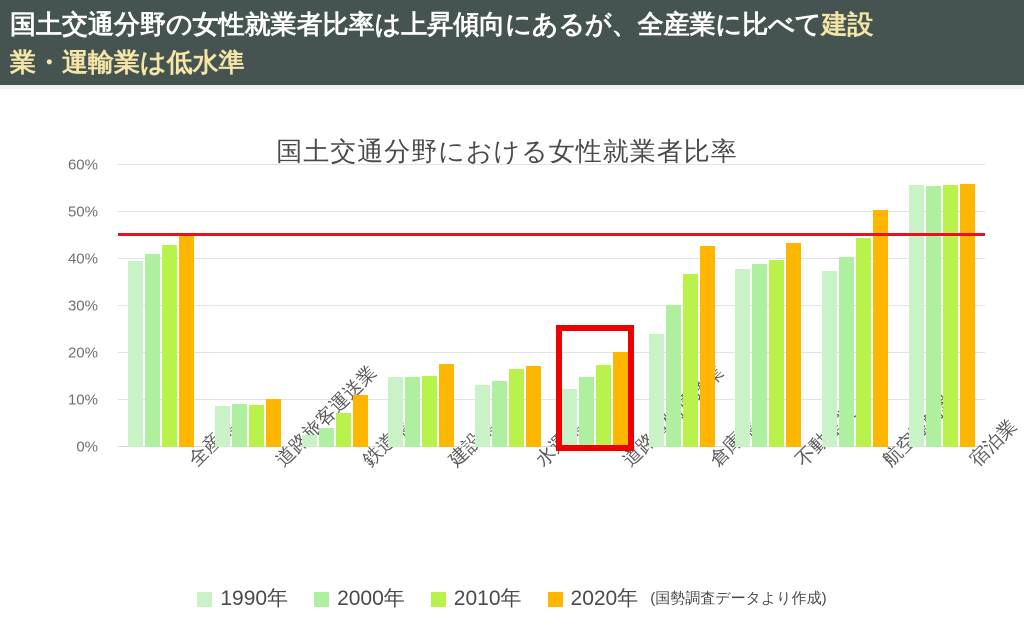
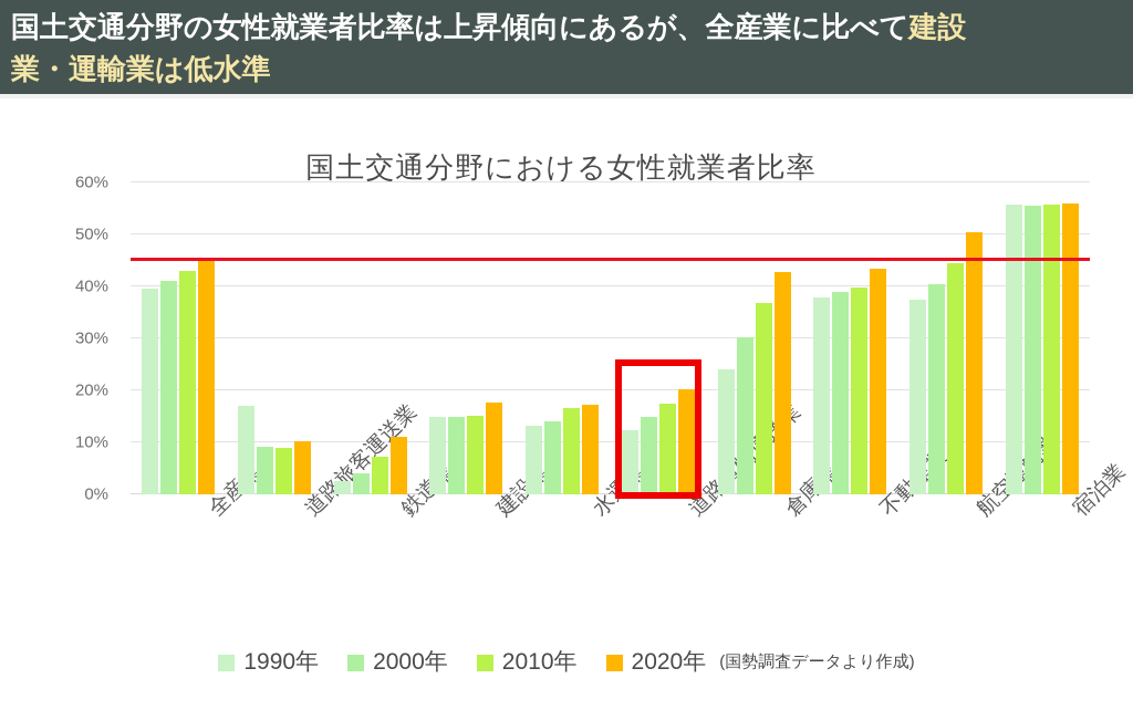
1990年/道路旅客運送業: 9% -> 17%
